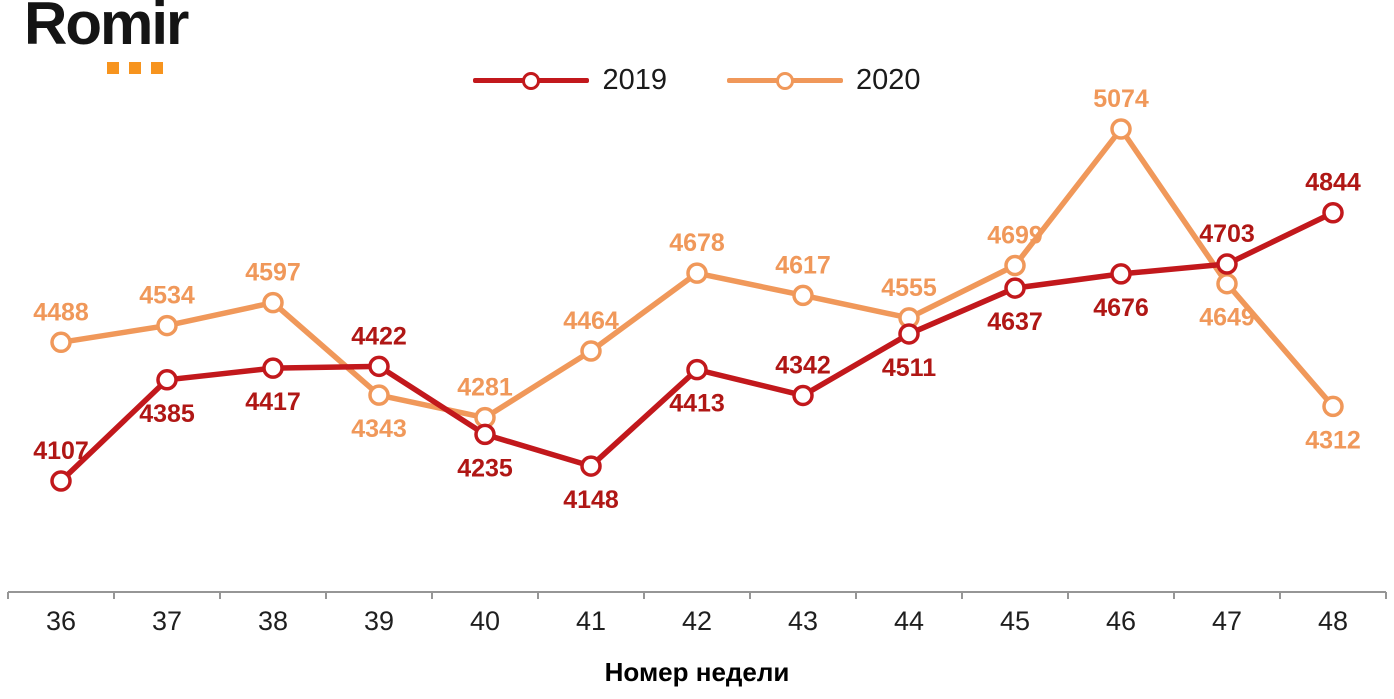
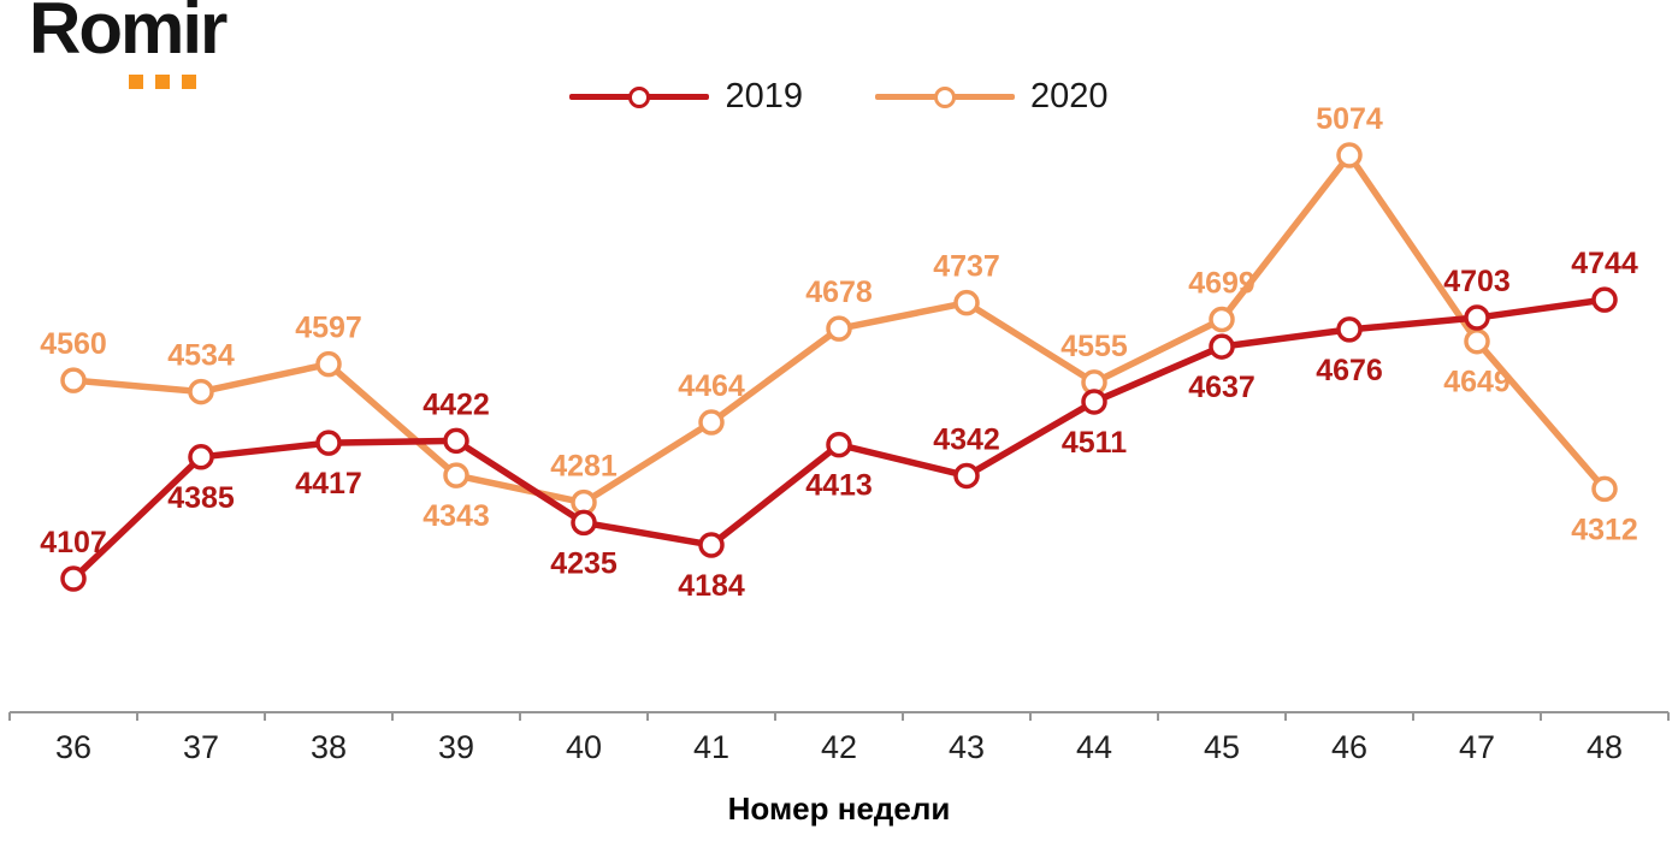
2020/36: 4488 -> 4560
2019/41: 4148 -> 4184
2020/43: 4617 -> 4737
2019/48: 4844 -> 4744
